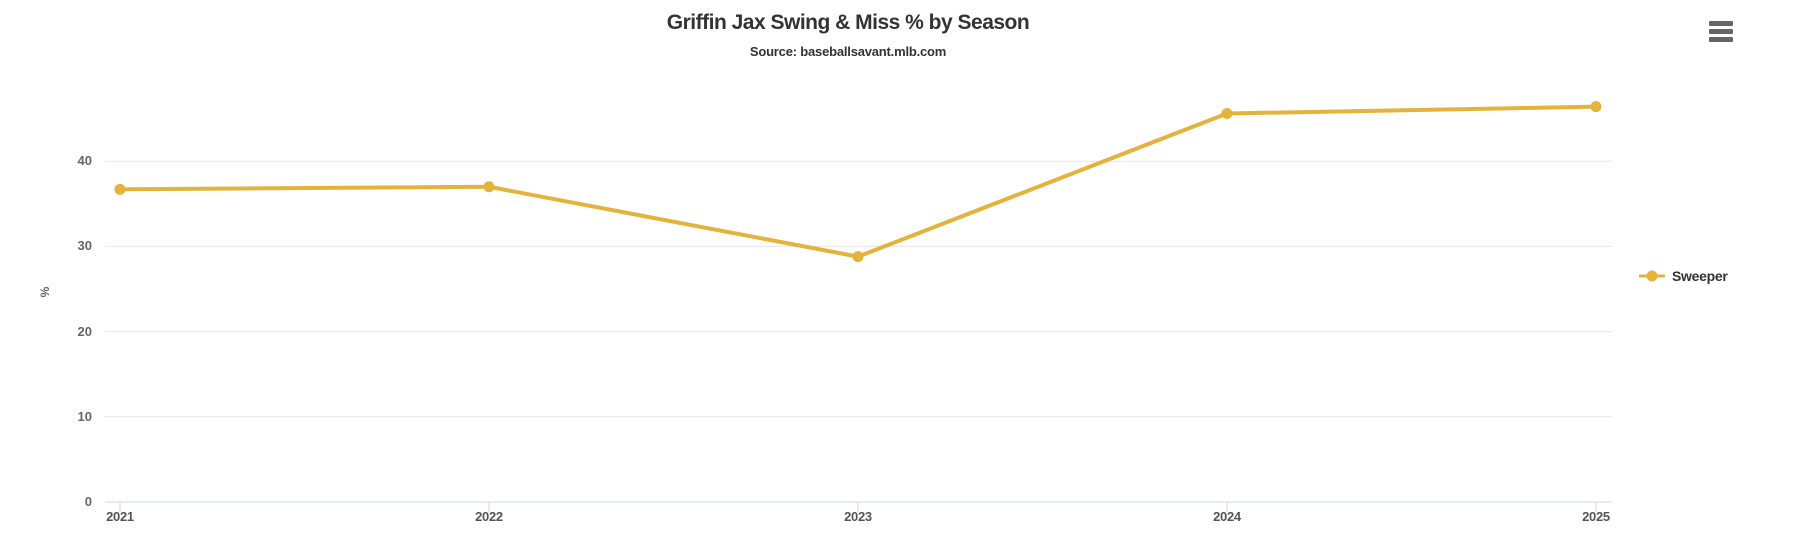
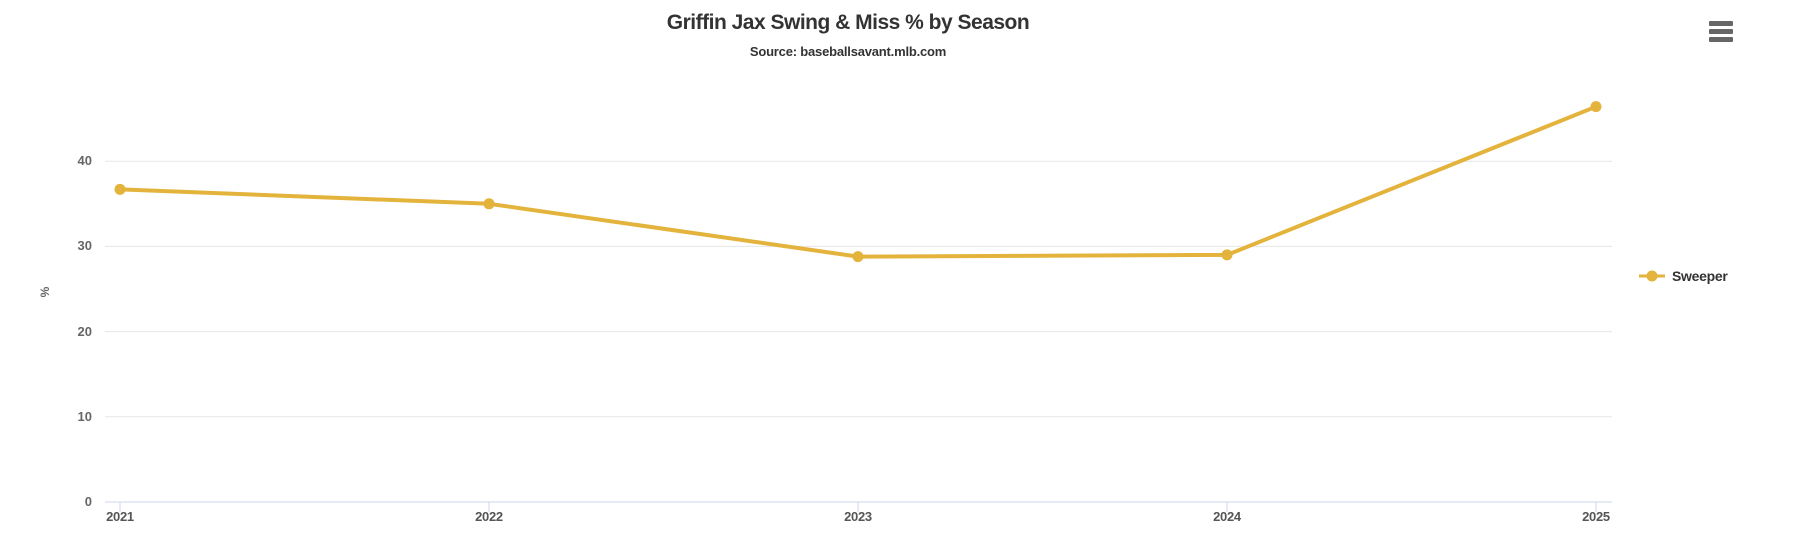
2022: 37 -> 35
2024: 46 -> 29
